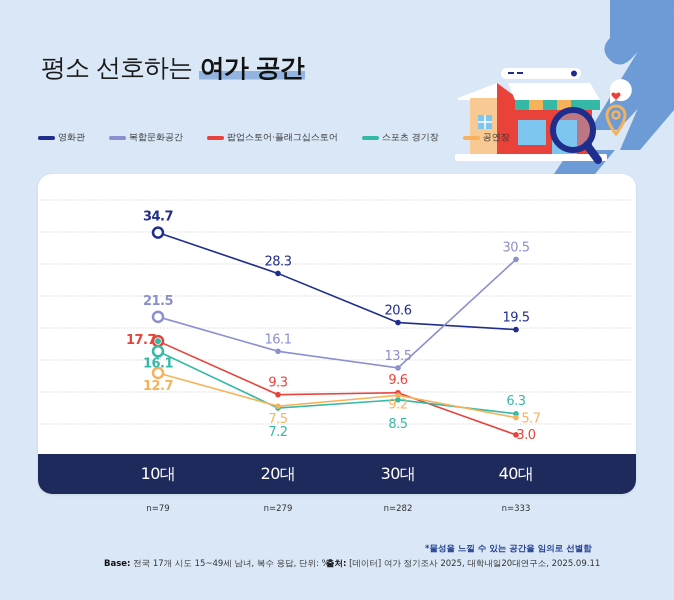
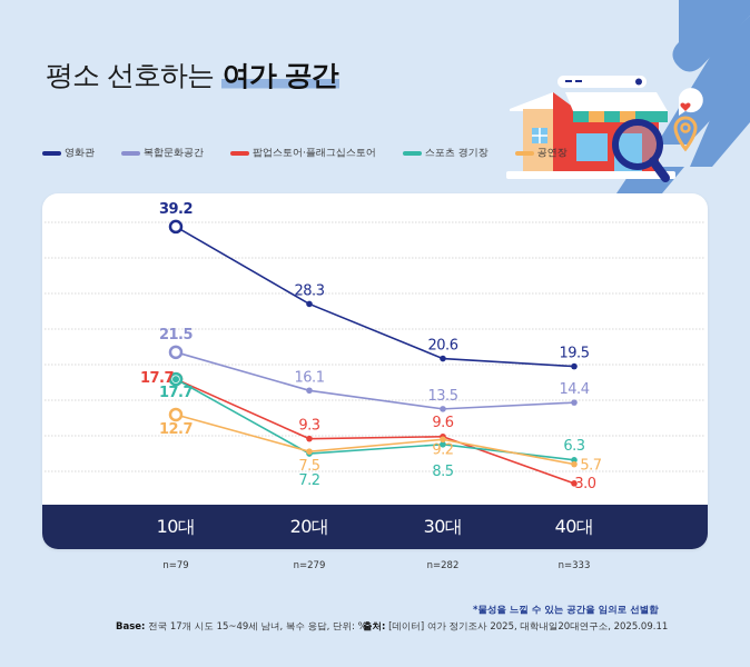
영화관/10대: 34.7 -> 39.2
스포츠 경기장/10대: 16.1 -> 17.7
복합문화공간/40대: 30.5 -> 14.4
